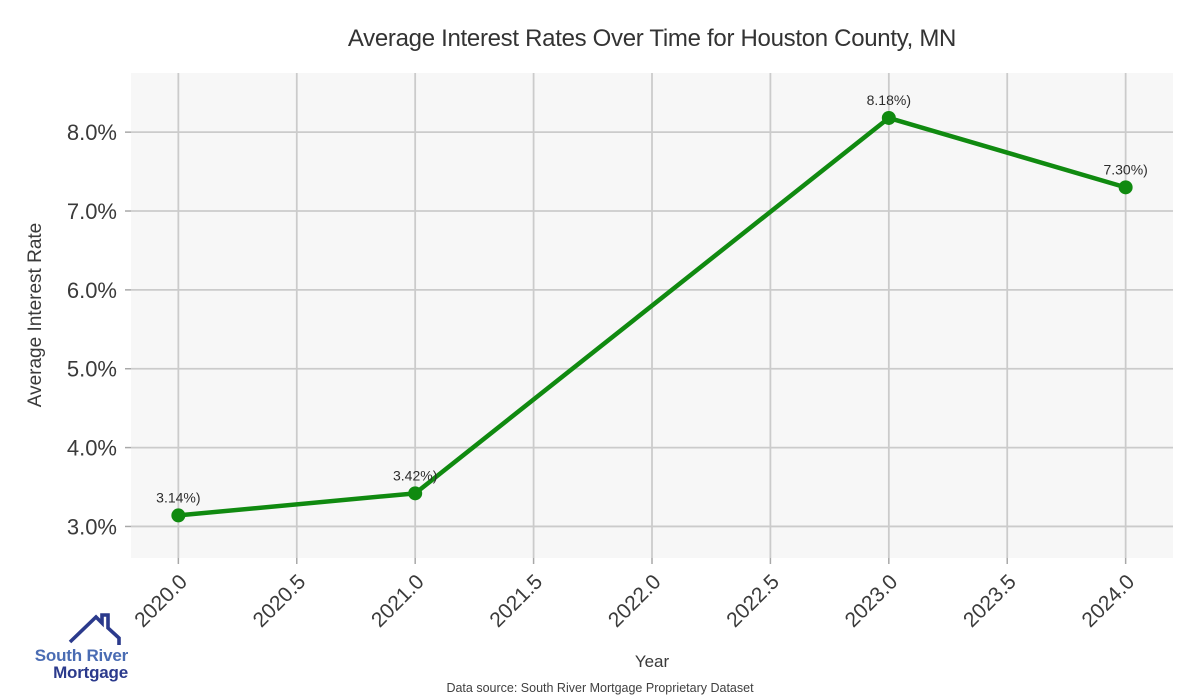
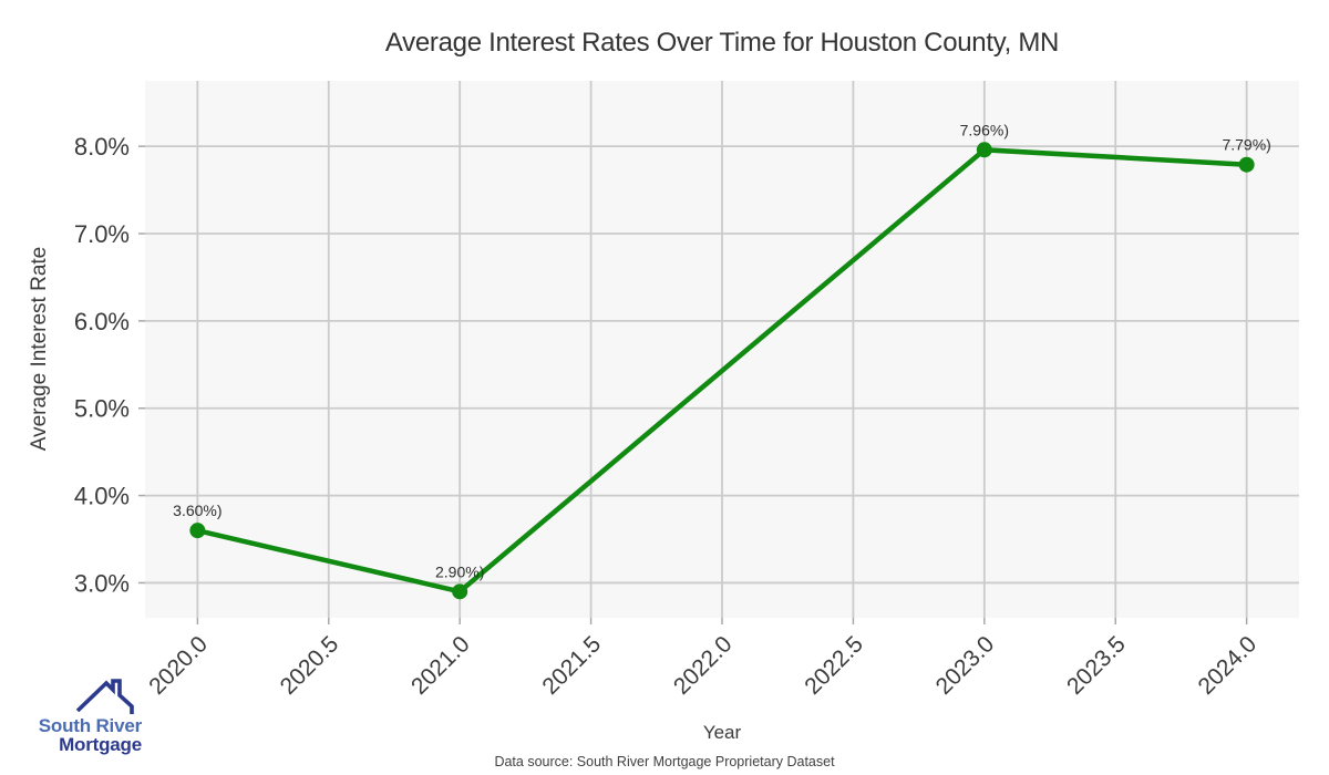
2020.0: 3.14% -> 3.60%
2021.0: 3.42% -> 2.90%
2023.0: 8.18% -> 7.96%
2024.0: 7.30% -> 7.79%
